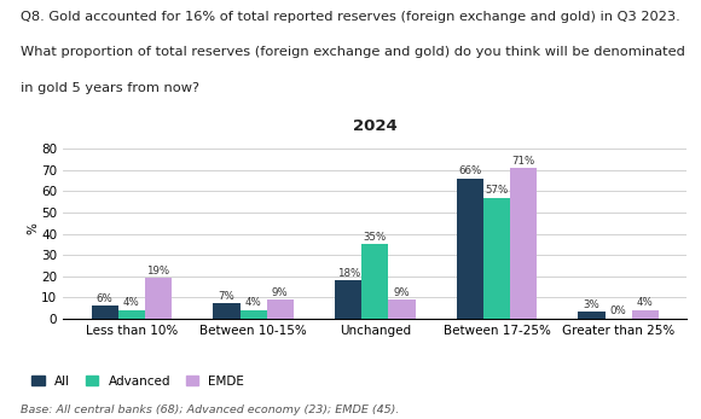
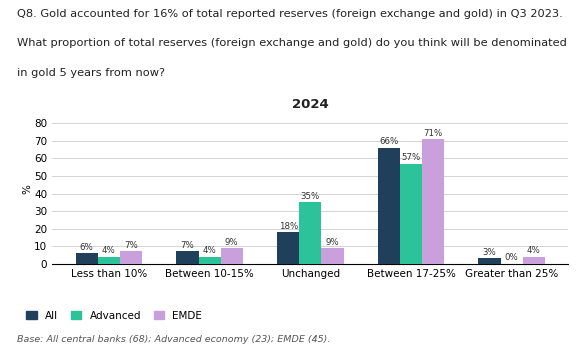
EMDE/Less than 10%: 19% -> 7%
